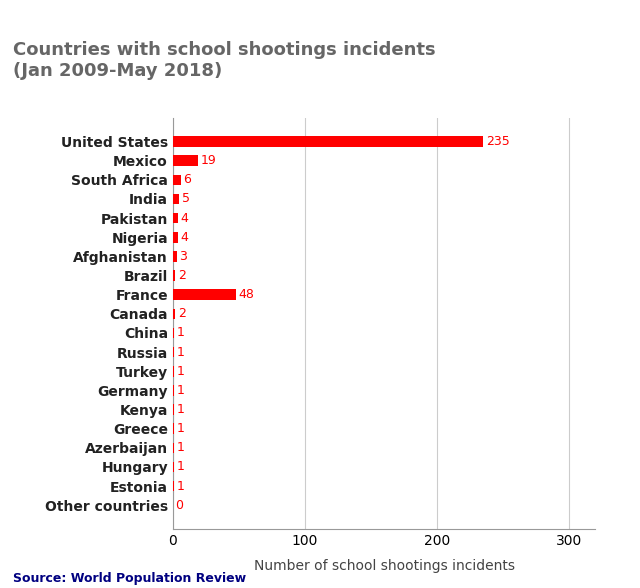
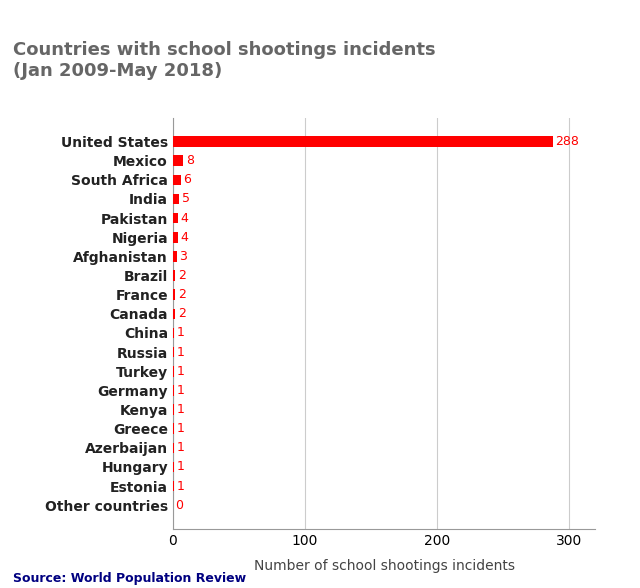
United States: 235 -> 288
Mexico: 19 -> 8
France: 48 -> 2
